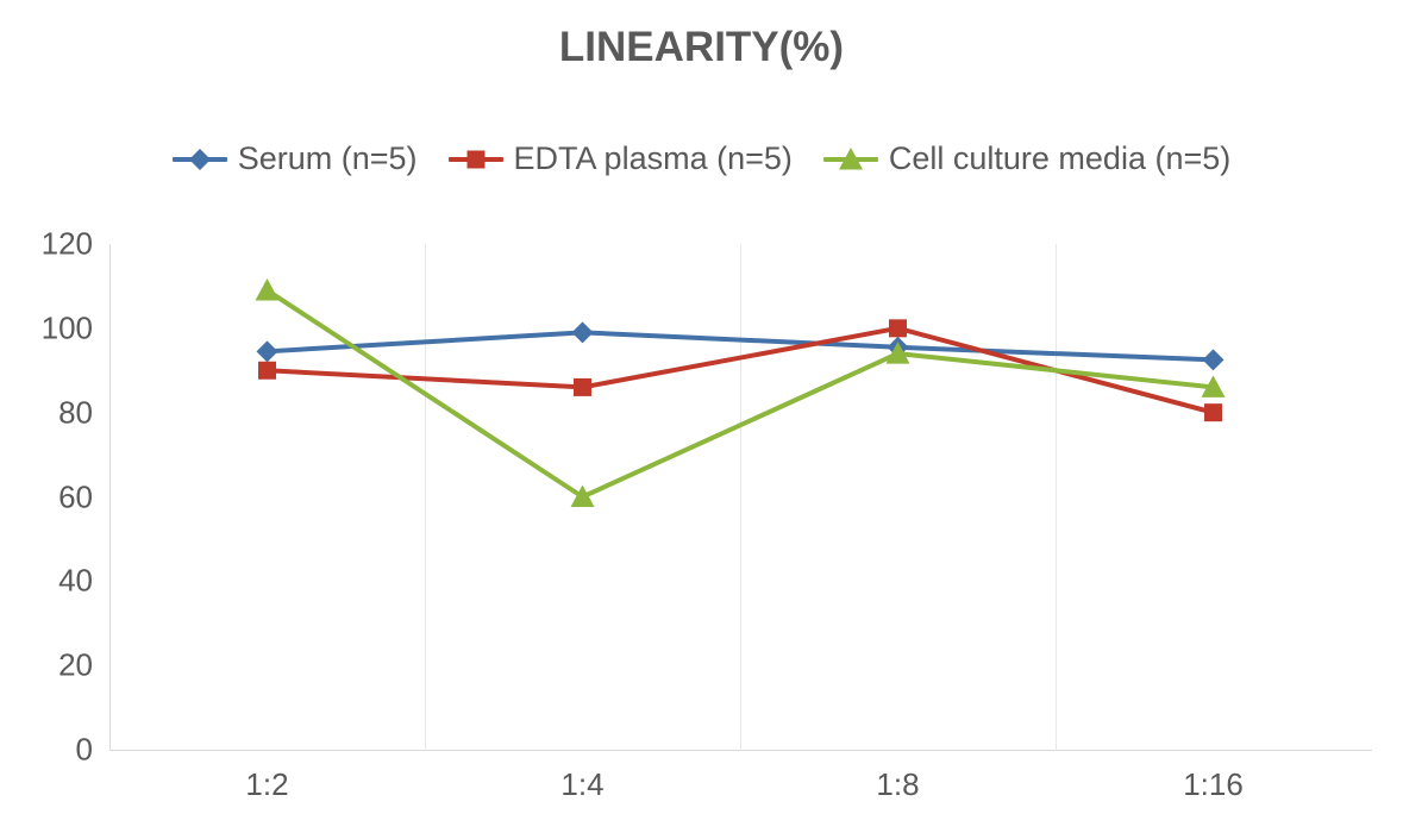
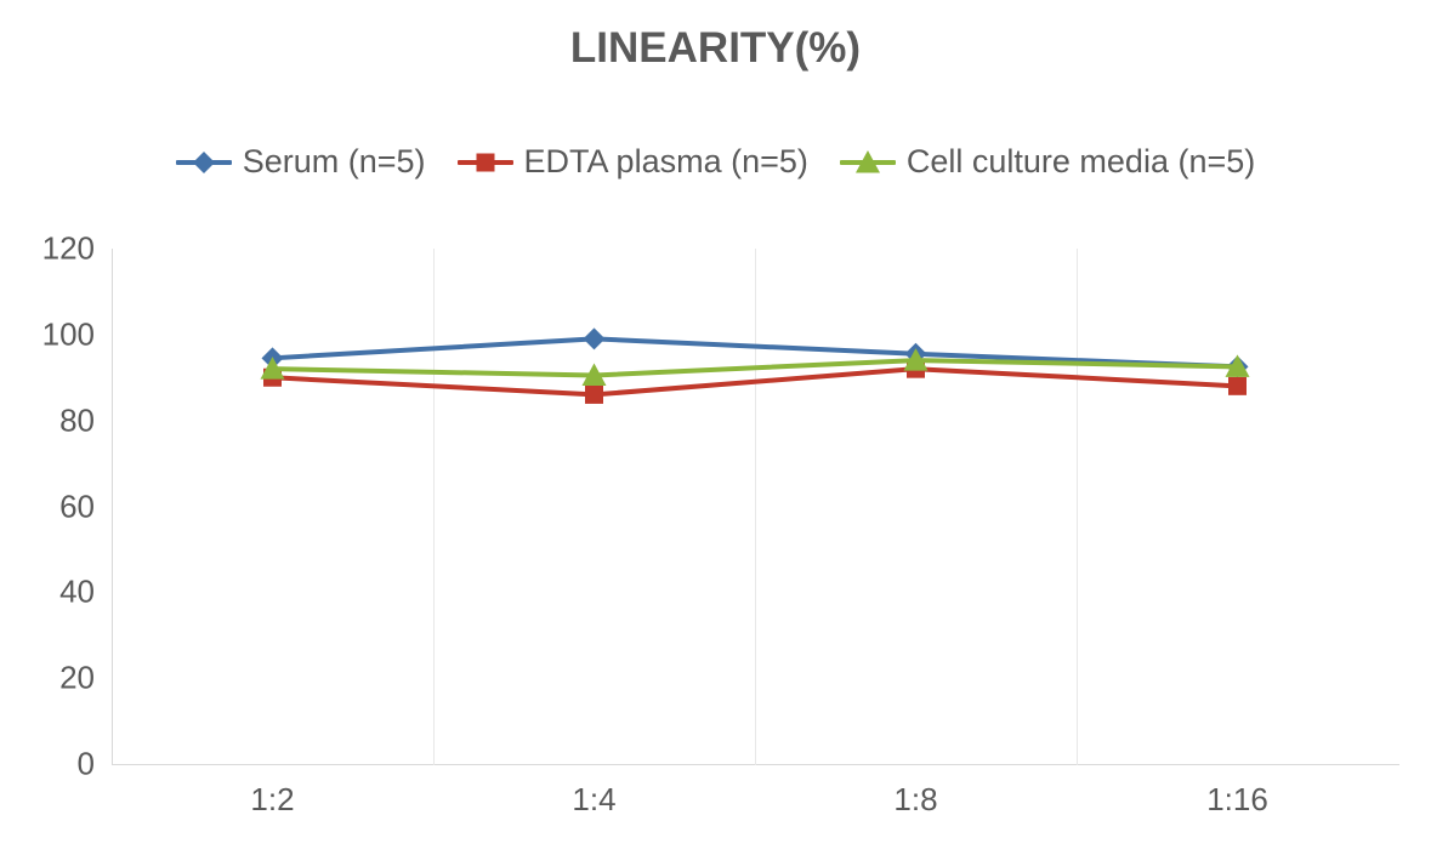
Cell culture media (n=5)/1:2: 109 -> 92
Cell culture media (n=5)/1:4: 60 -> 90
EDTA plasma (n=5)/1:8: 100 -> 92
EDTA plasma (n=5)/1:16: 80 -> 88
Cell culture media (n=5)/1:16: 86 -> 92
